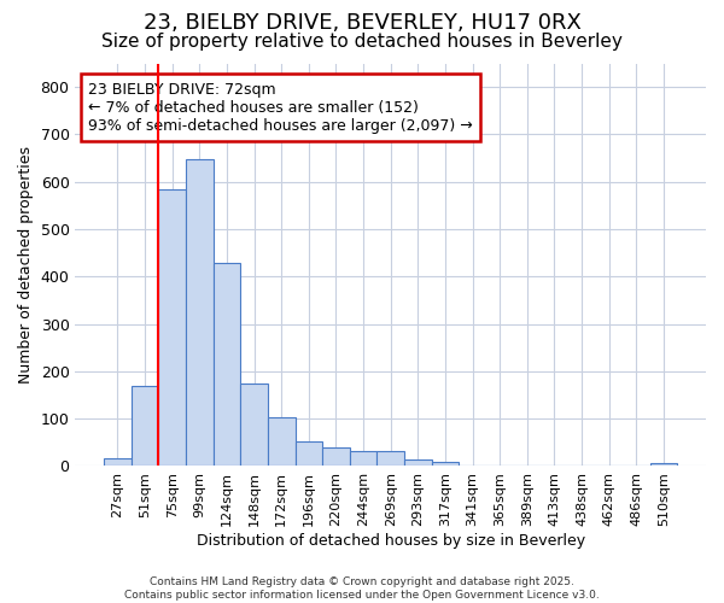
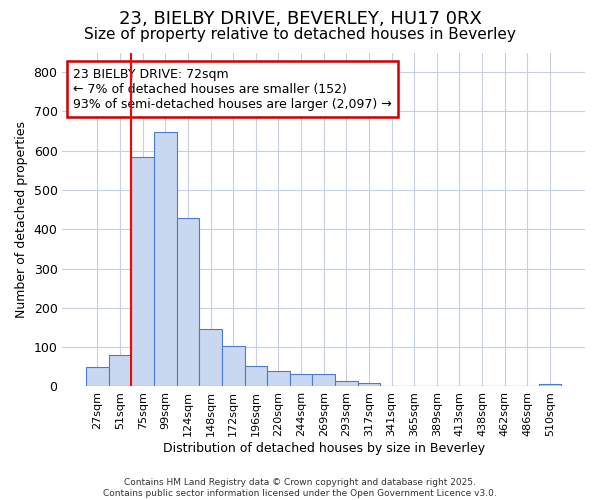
27sqm: 17 -> 50
51sqm: 168 -> 80
148sqm: 175 -> 145
